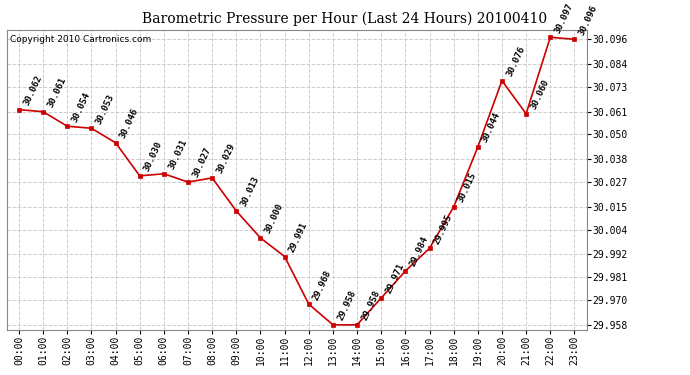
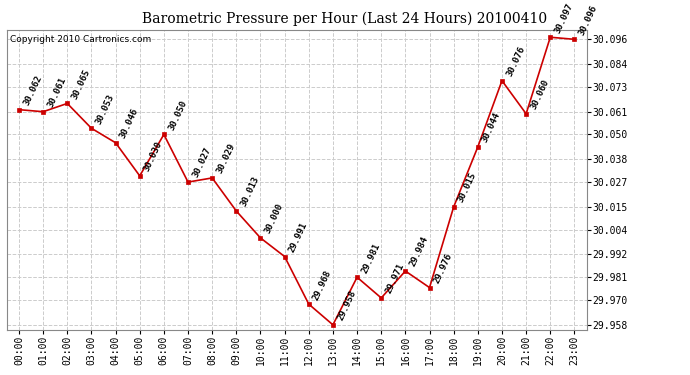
02:00: 30.054 -> 30.065
06:00: 30.031 -> 30.050
14:00: 29.958 -> 29.981
17:00: 29.995 -> 29.976
